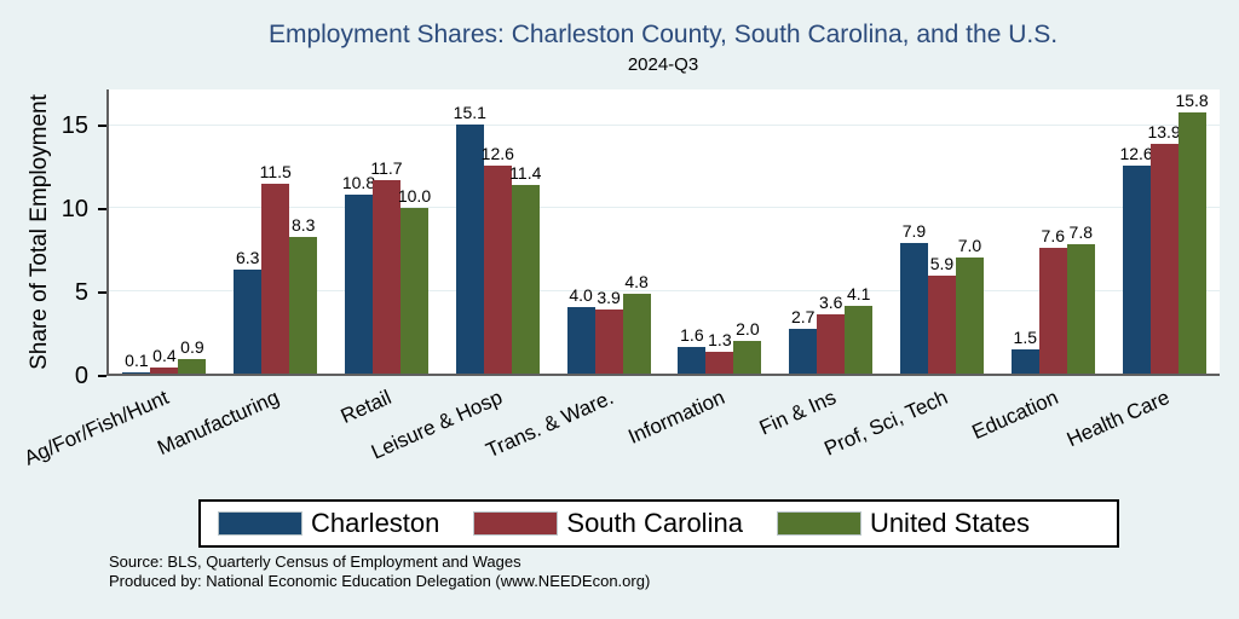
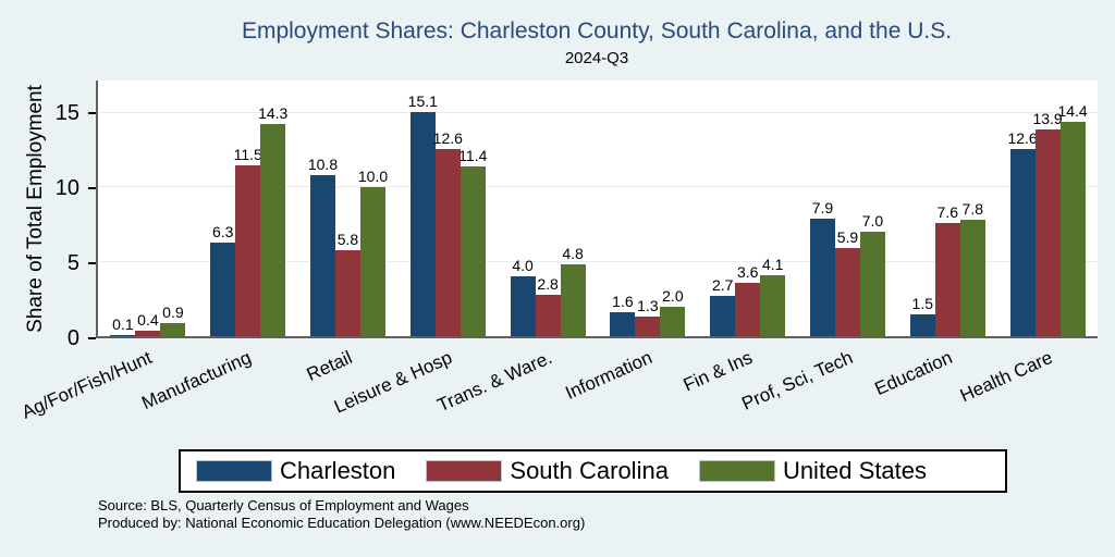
United States/Manufacturing: 8.3 -> 14.3
South Carolina/Retail: 11.7 -> 5.8
South Carolina/Trans. & Ware.: 3.9 -> 2.8
United States/Health Care: 15.8 -> 14.4
